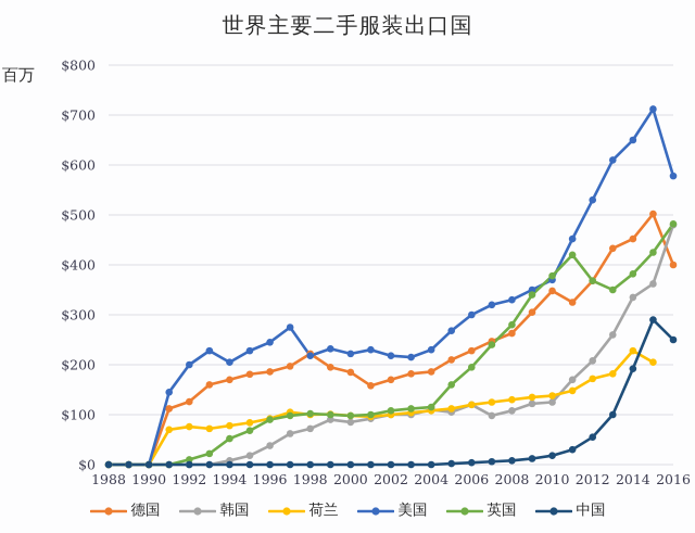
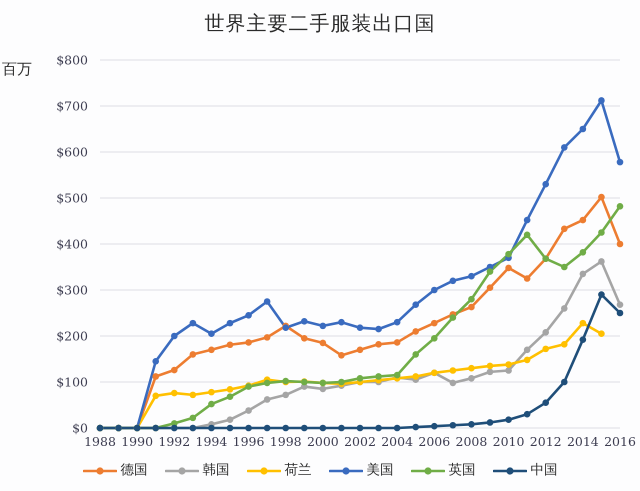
韩国/2016: $480 -> $270
